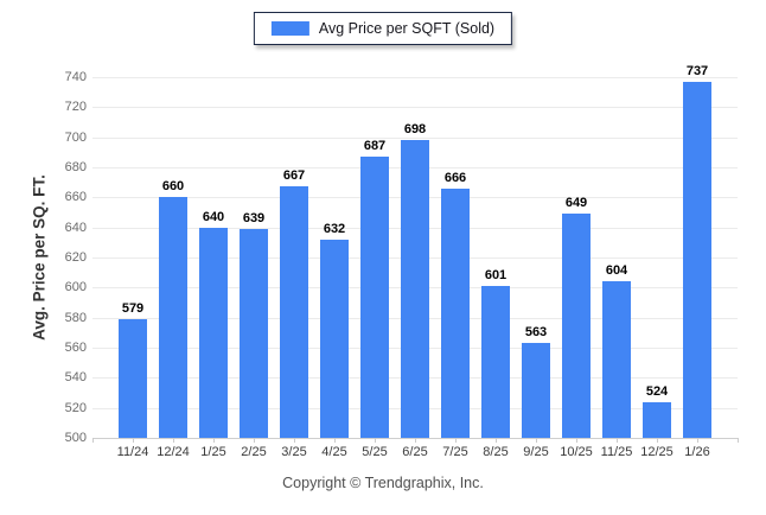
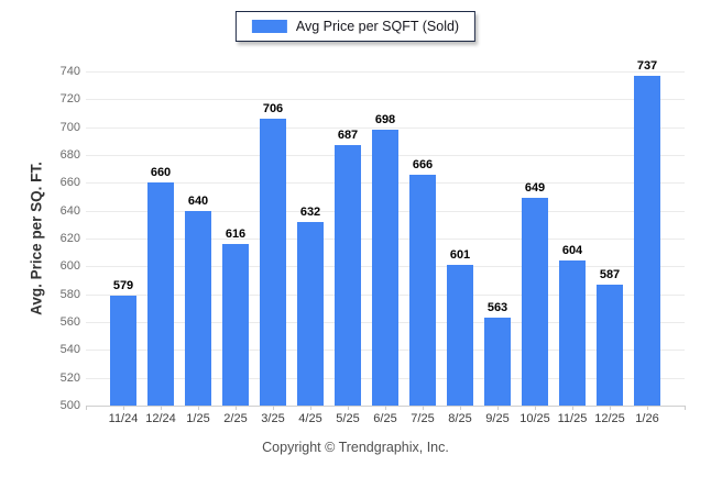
2/25: 639 -> 616
3/25: 667 -> 706
12/25: 524 -> 587
